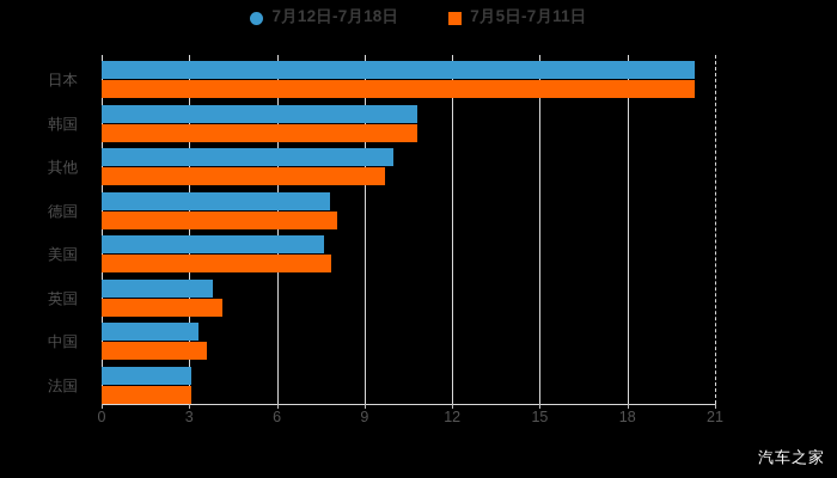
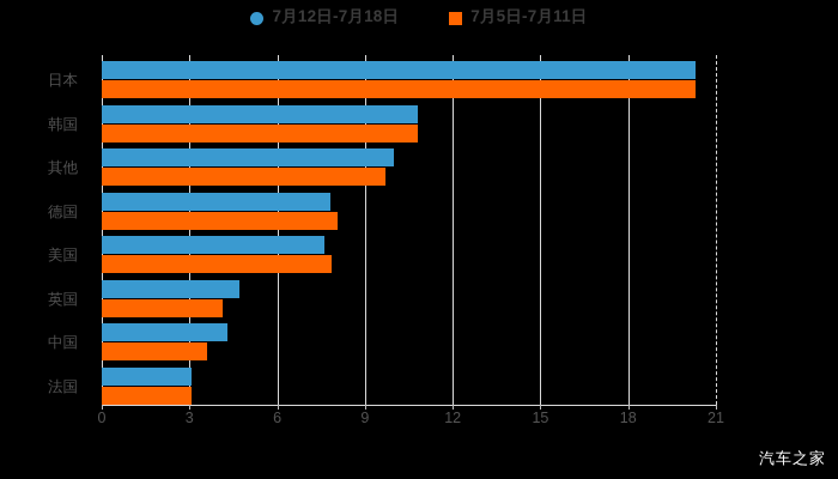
7月12日-7月18日/英国: 3.8 -> 4.7
7月12日-7月18日/中国: 3.3 -> 4.3
